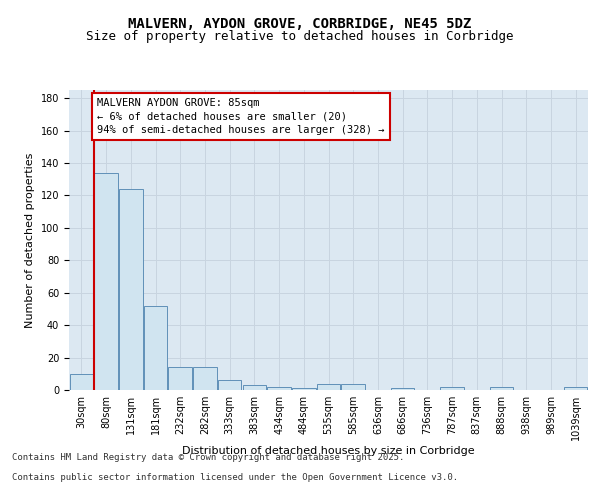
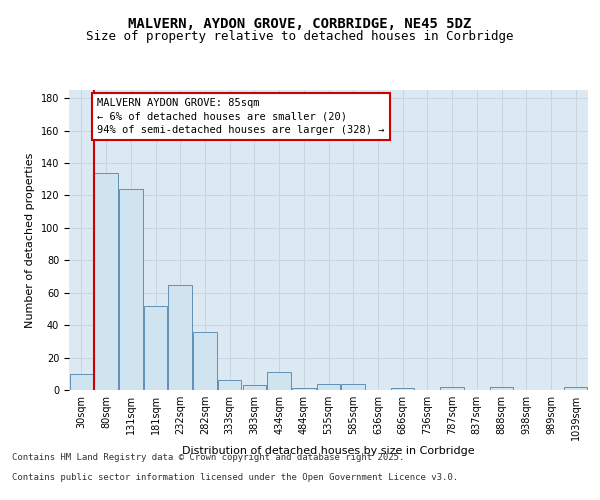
232sqm: 14 -> 65
282sqm: 14 -> 36
434sqm: 2 -> 11
